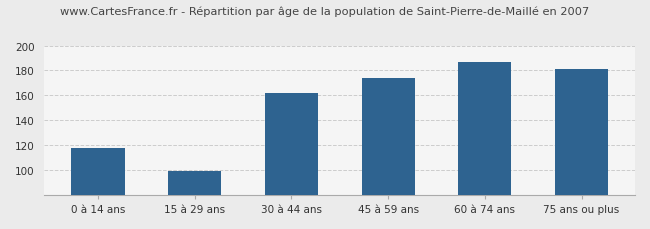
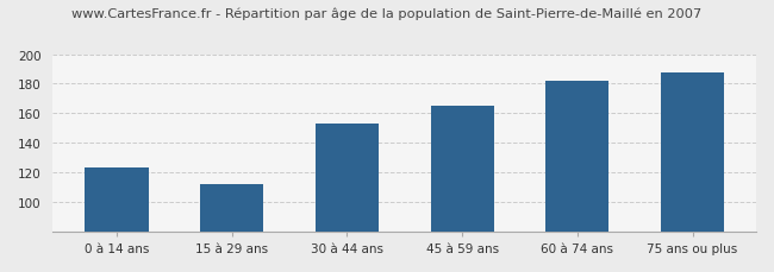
0 à 14 ans: 118 -> 123
15 à 29 ans: 99 -> 112
30 à 44 ans: 162 -> 153
45 à 59 ans: 174 -> 165
60 à 74 ans: 187 -> 182
75 ans ou plus: 181 -> 188
